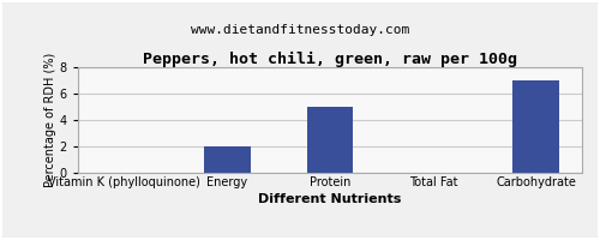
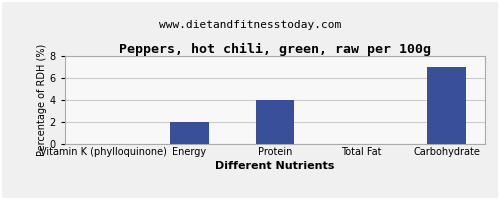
Protein: 5 -> 4
